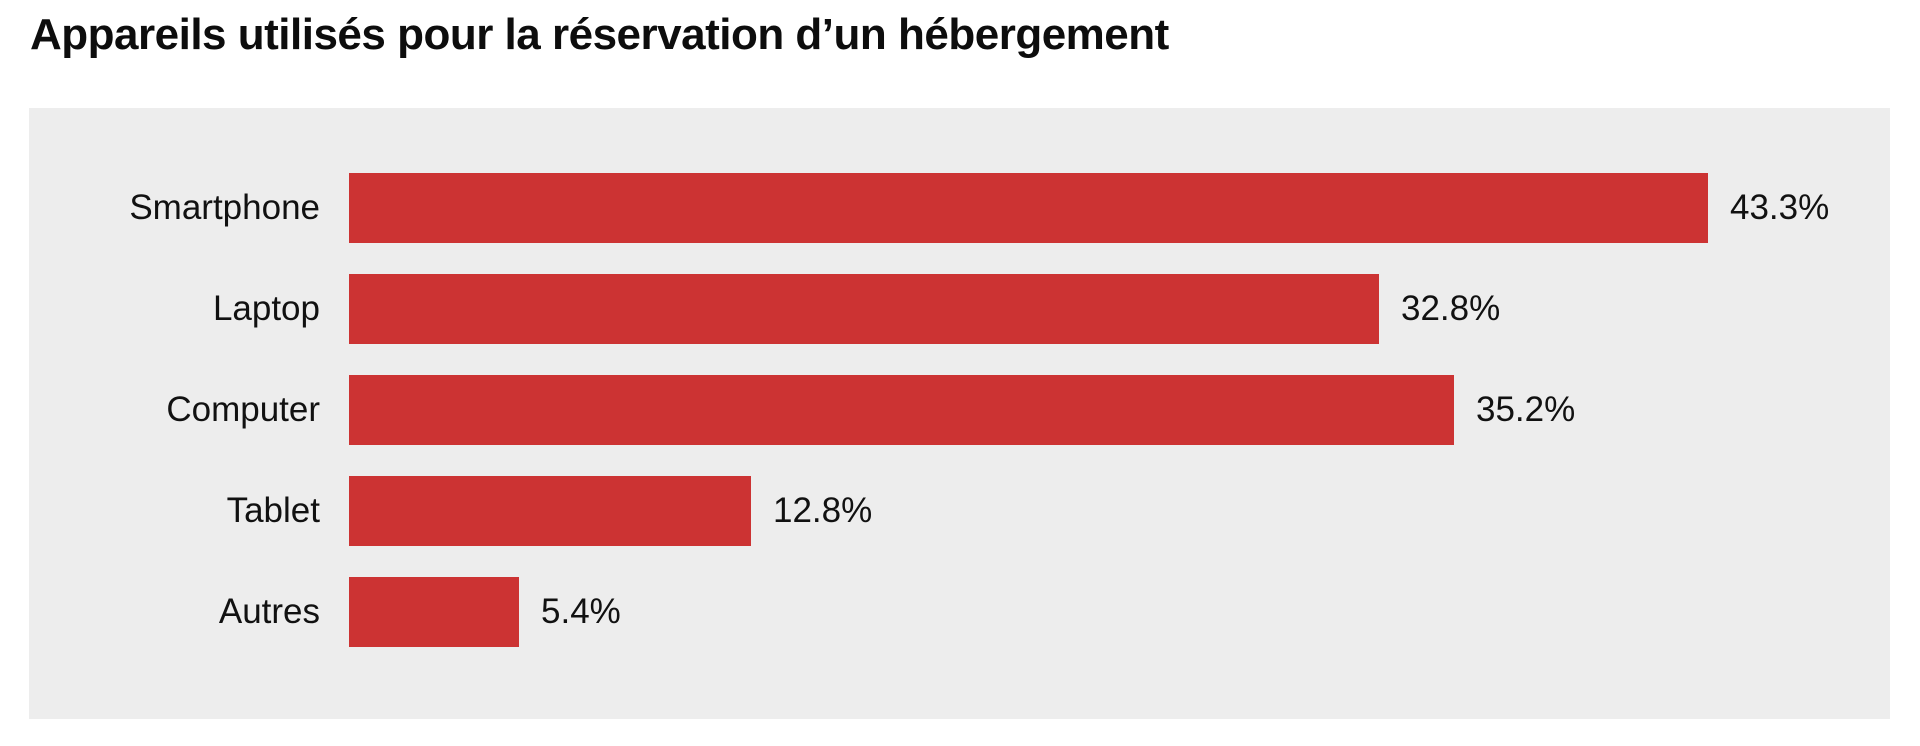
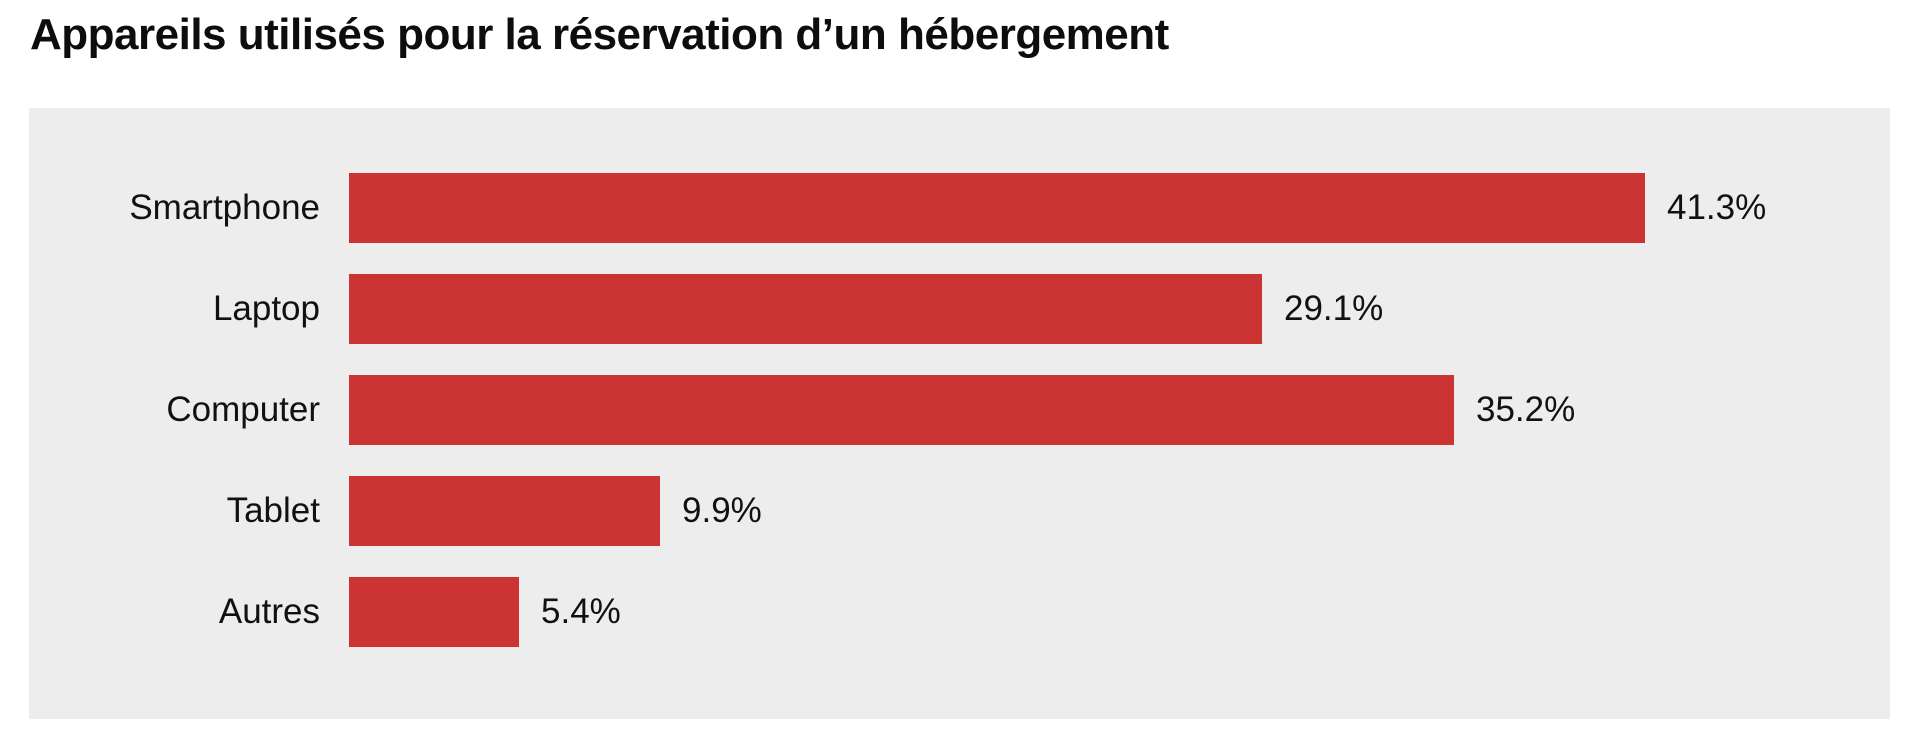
Smartphone: 43.3% -> 41.3%
Laptop: 32.8% -> 29.1%
Tablet: 12.8% -> 9.9%
